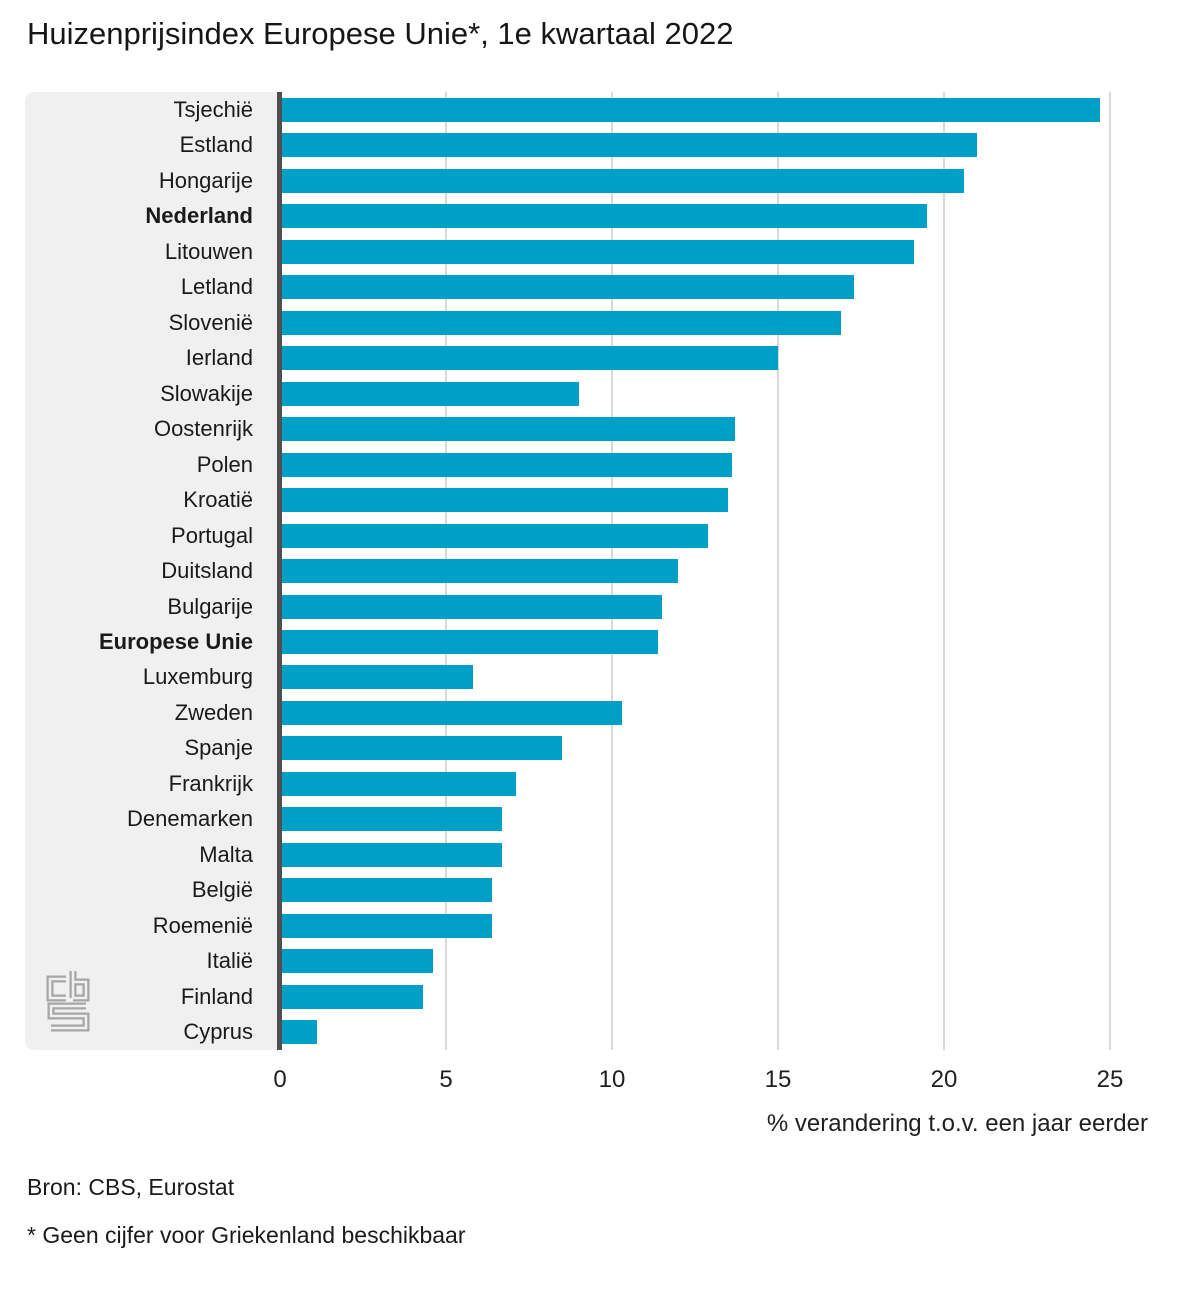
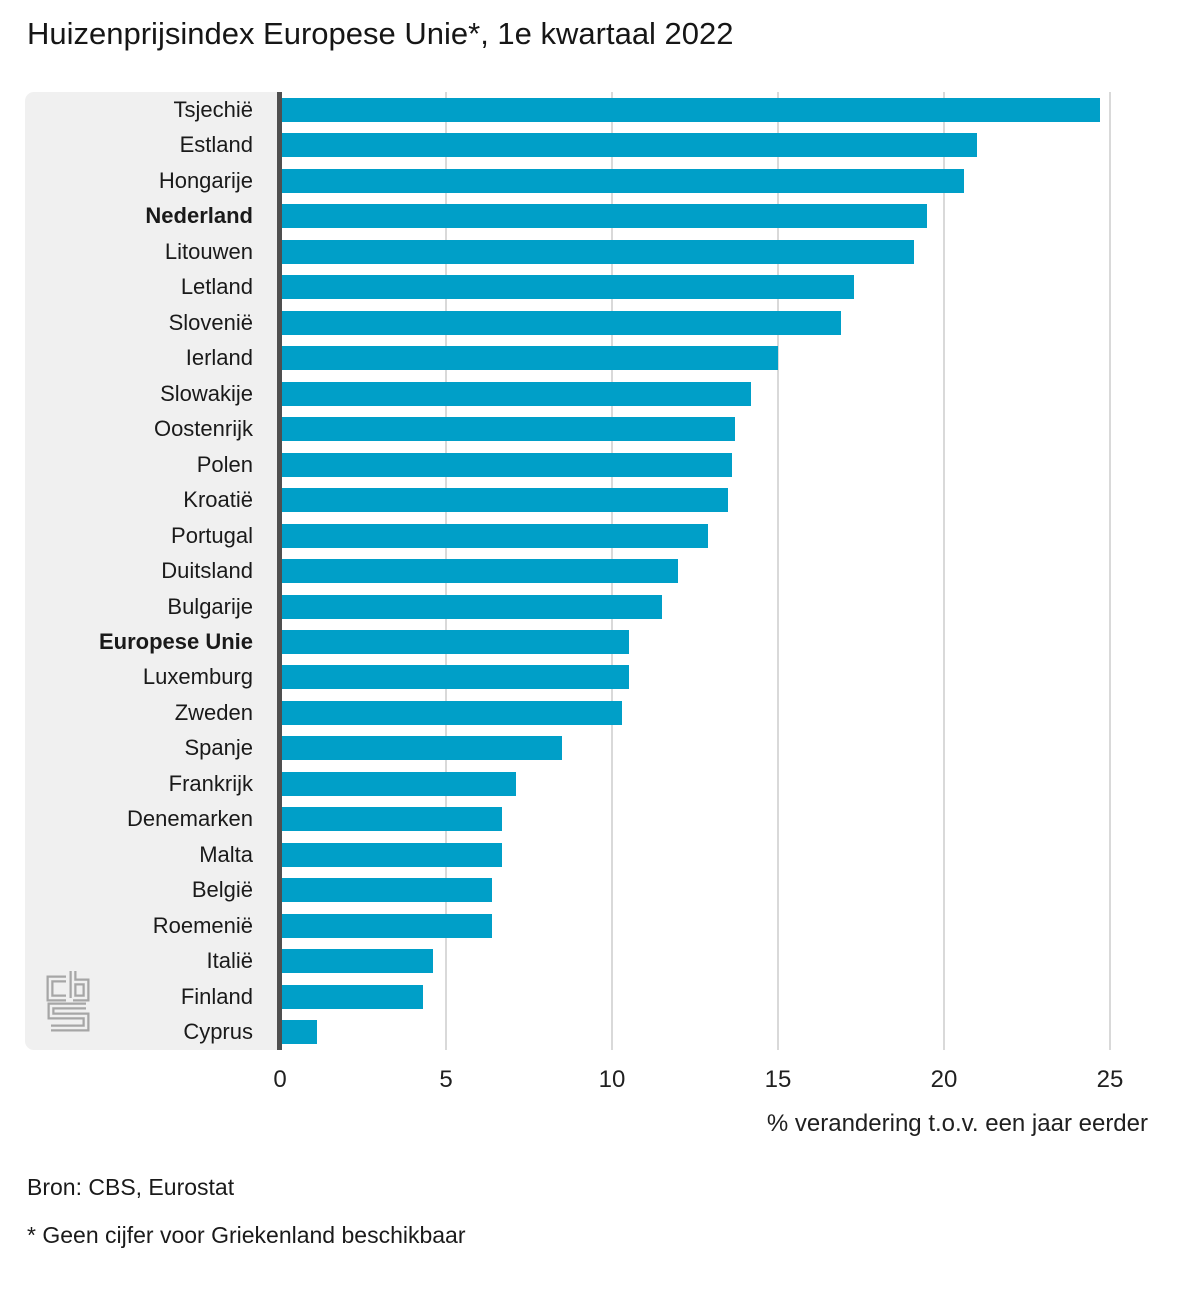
Slowakije: 9.0 -> 14.2
Europese Unie: 11.4 -> 10.5
Luxemburg: 5.8 -> 10.5
